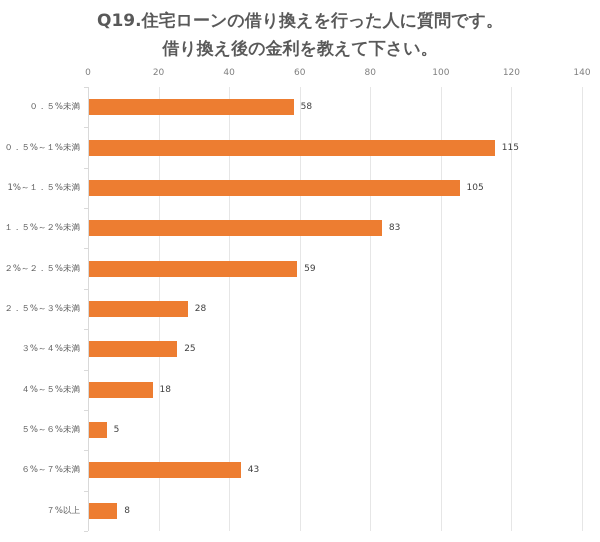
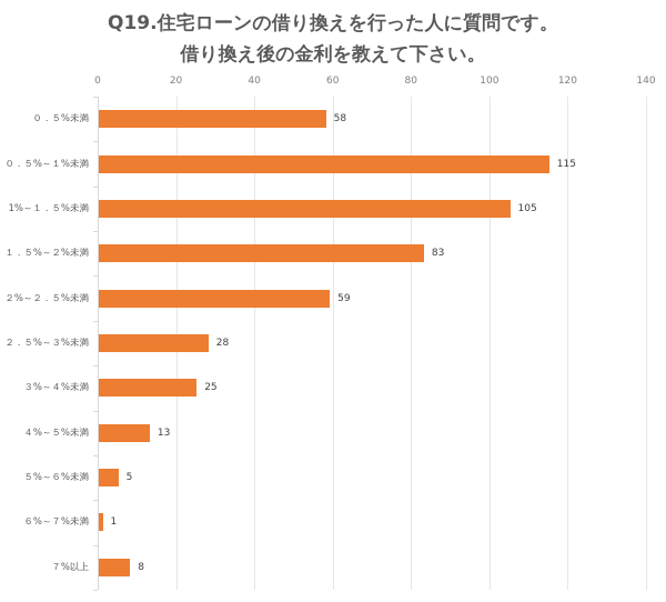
４%～５%未満: 18 -> 13
６%～７%未満: 43 -> 1
